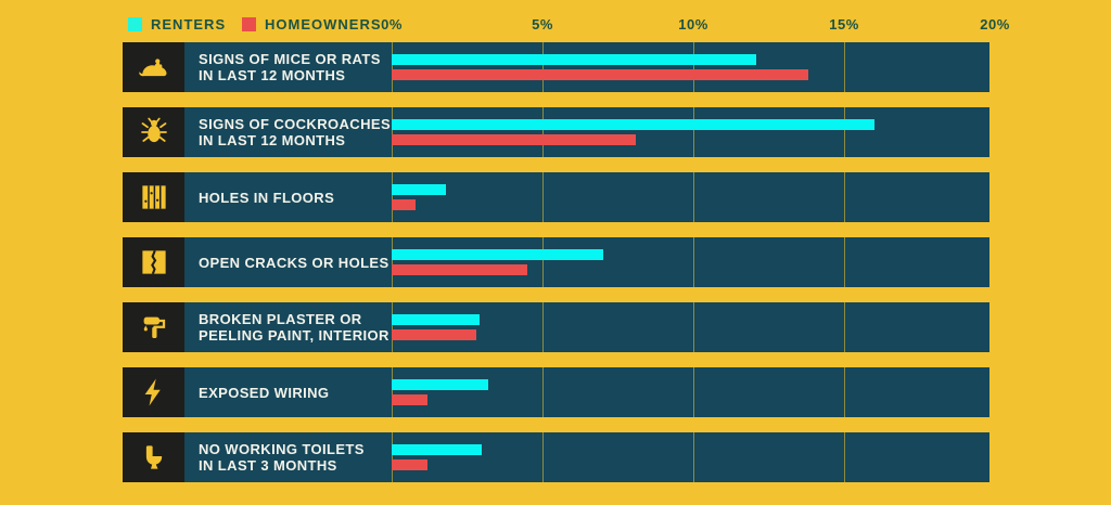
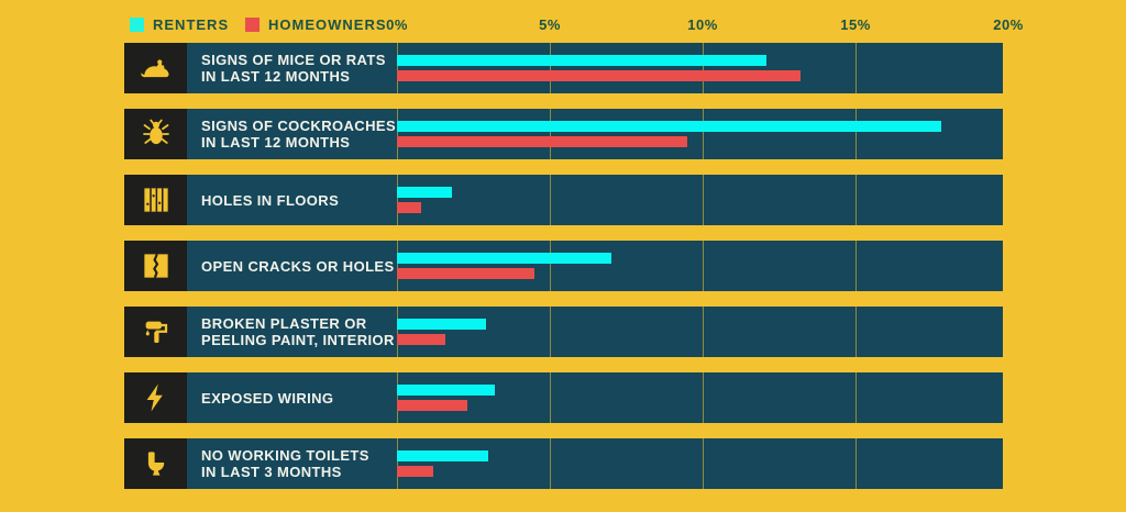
HOMEOWNERS/SIGNS OF MICE OR RATS IN LAST 12 MONTHS: 13.8% -> 13.2%
RENTERS/SIGNS OF COCKROACHES IN LAST 12 MONTHS: 16.0% -> 17.8%
HOMEOWNERS/SIGNS OF COCKROACHES IN LAST 12 MONTHS: 8.1% -> 9.5%
HOMEOWNERS/BROKEN PLASTER OR PEELING PAINT, INTERIOR: 2.8% -> 1.6%
HOMEOWNERS/EXPOSED WIRING: 1.2% -> 2.3%
